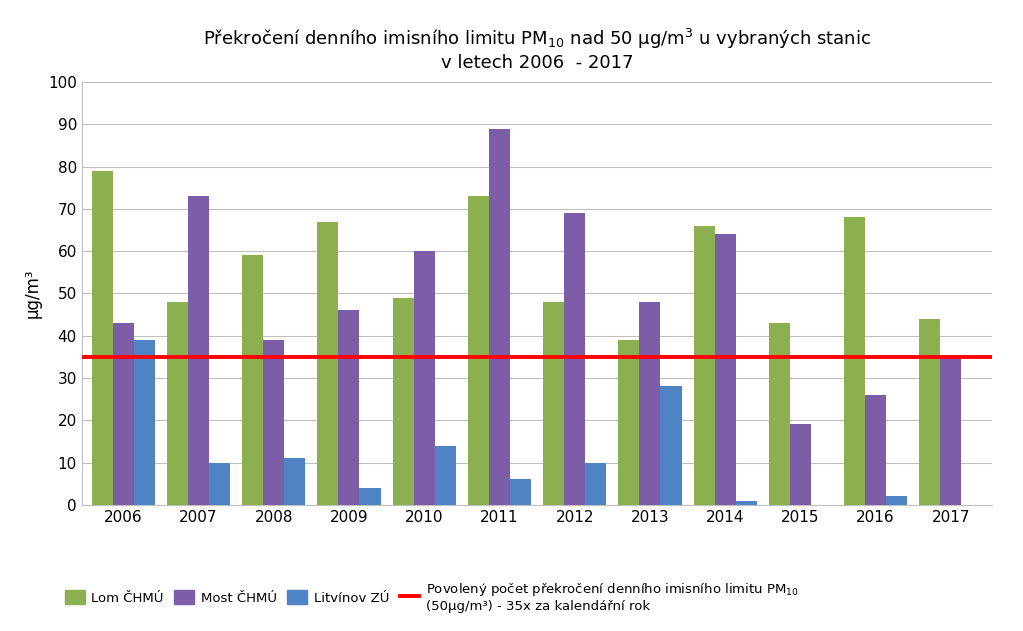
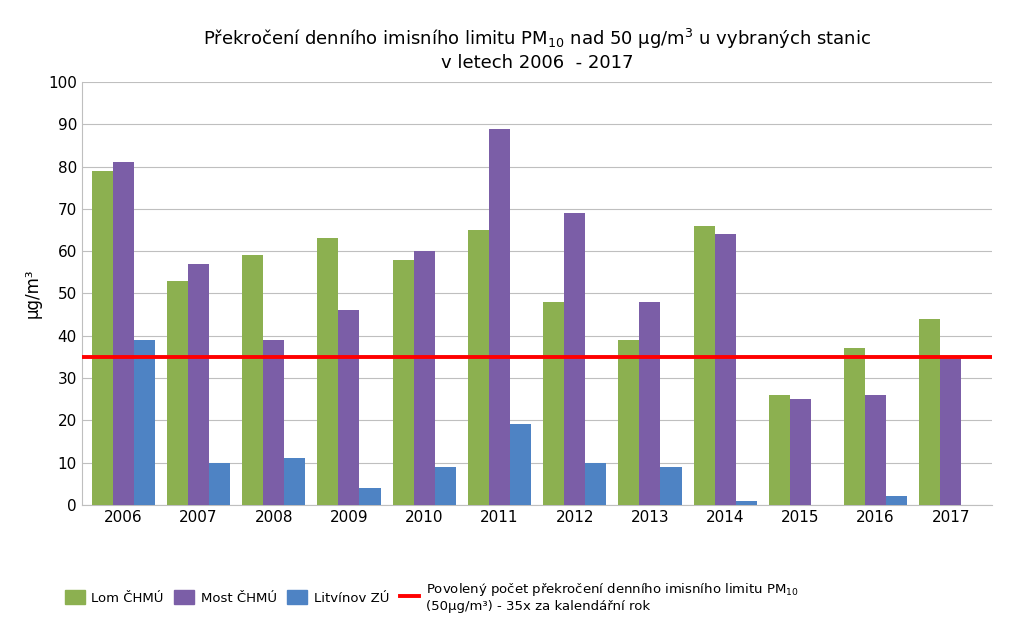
Most ČHMÚ/2006: 43 -> 81
Lom ČHMÚ/2007: 48 -> 53
Most ČHMÚ/2007: 73 -> 57
Lom ČHMÚ/2009: 67 -> 63
Lom ČHMÚ/2010: 49 -> 58
Litvínov ZÚ/2010: 14 -> 9
Lom ČHMÚ/2011: 73 -> 65
Litvínov ZÚ/2011: 6 -> 19
Litvínov ZÚ/2013: 28 -> 9
Lom ČHMÚ/2015: 43 -> 26
Most ČHMÚ/2015: 19 -> 25
Lom ČHMÚ/2016: 68 -> 37
